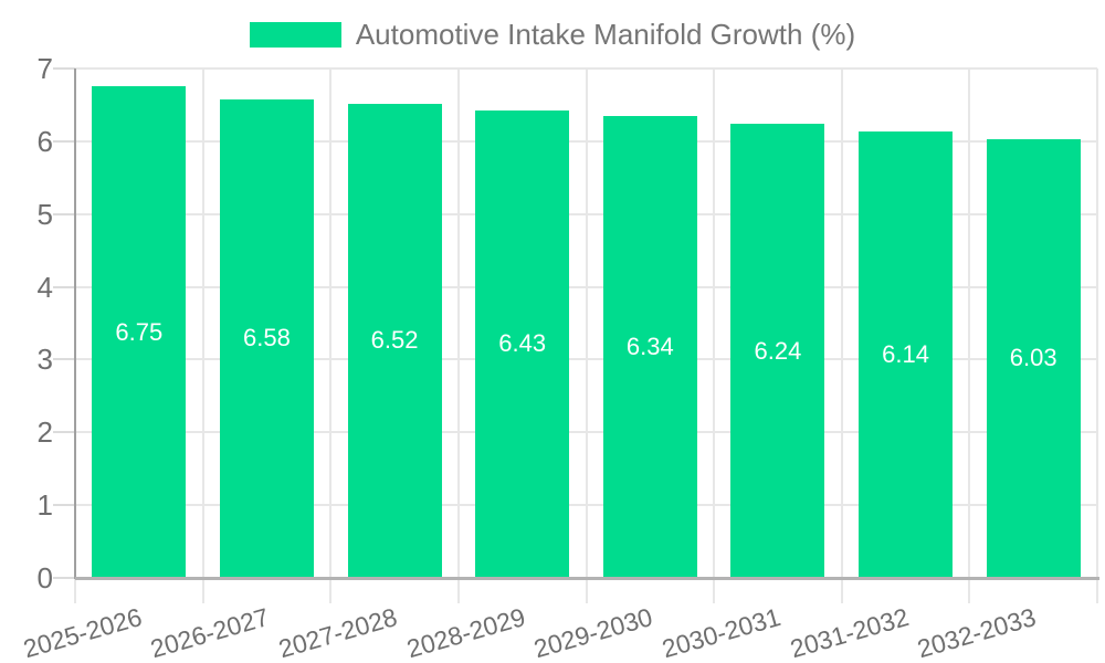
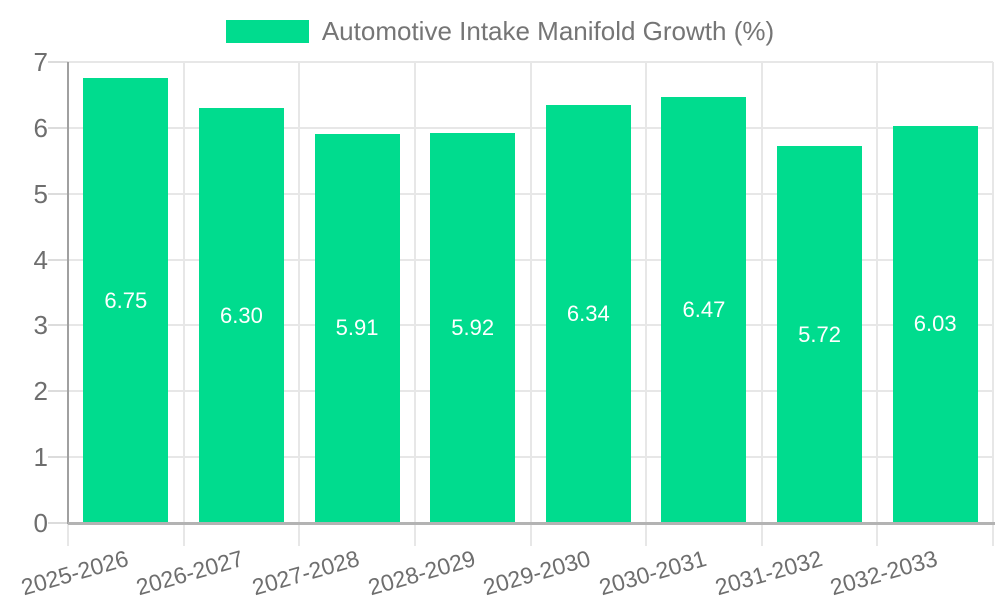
2026-2027: 6.58 -> 6.30
2027-2028: 6.52 -> 5.91
2028-2029: 6.43 -> 5.92
2030-2031: 6.24 -> 6.47
2031-2032: 6.14 -> 5.72
